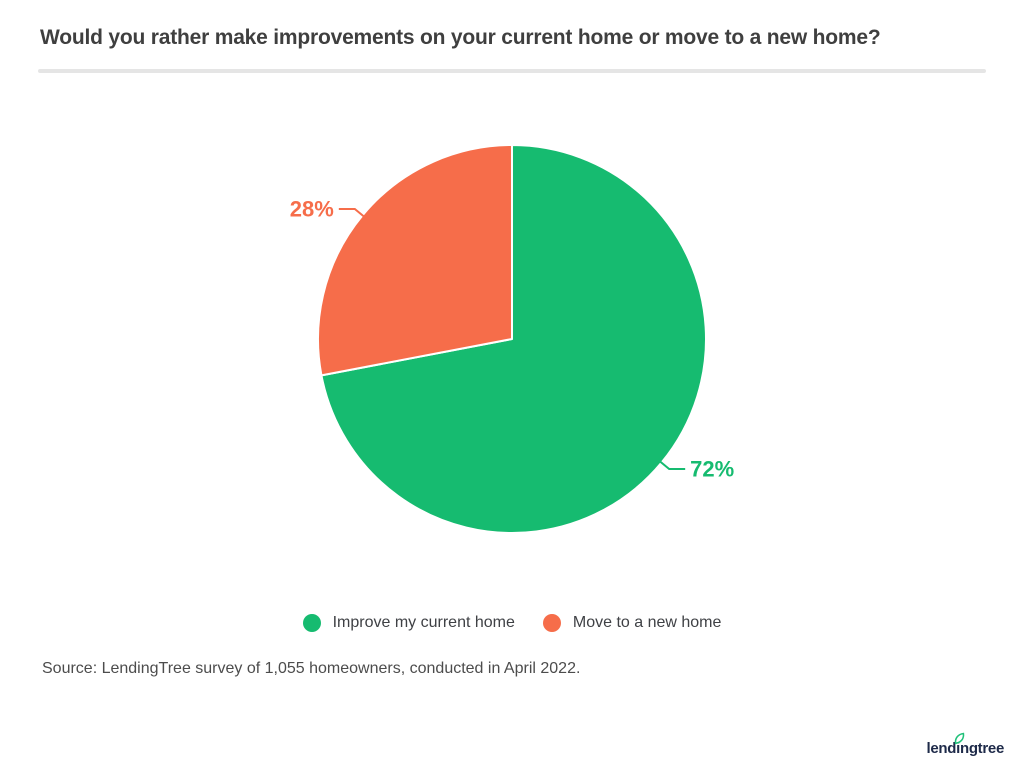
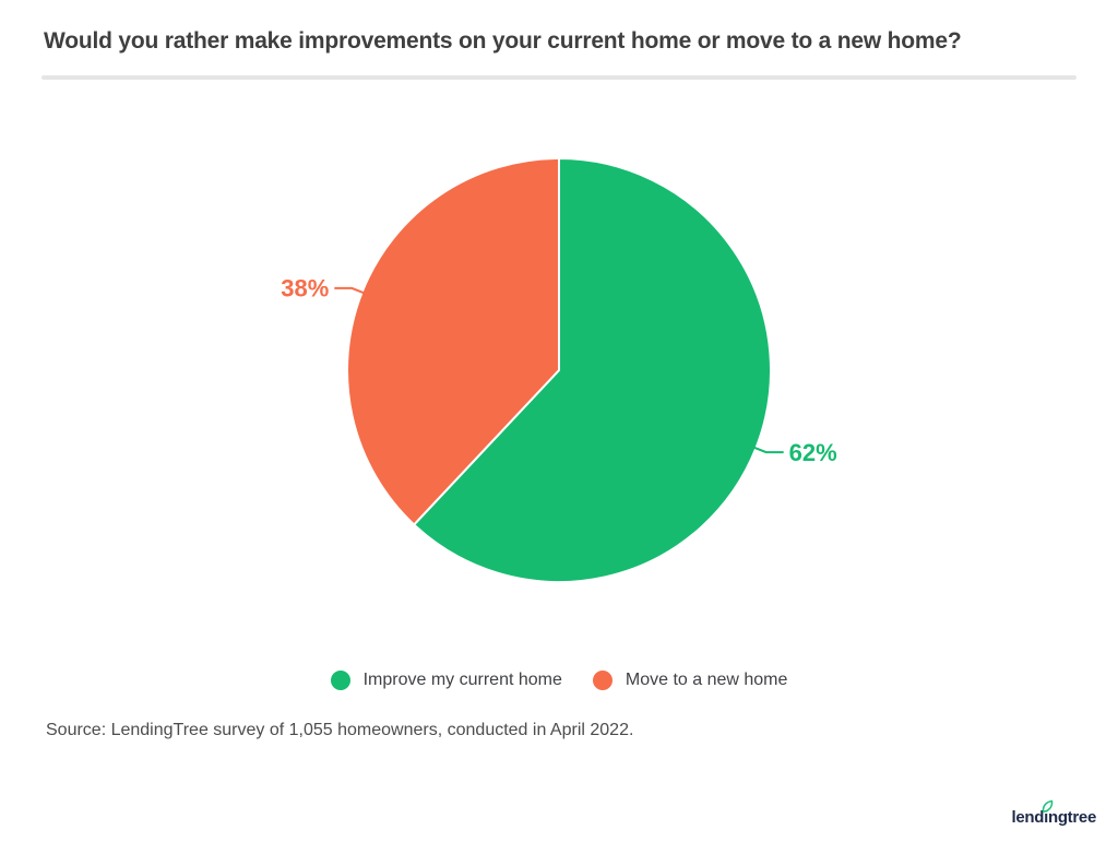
Improve my current home: 72% -> 62%
Move to a new home: 28% -> 38%
